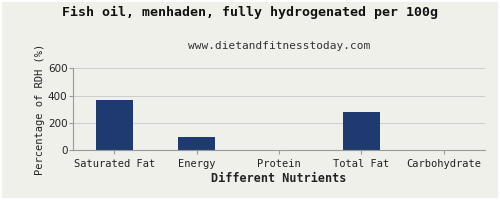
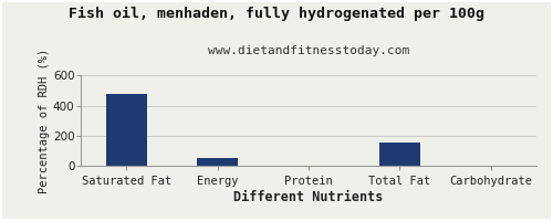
Saturated Fat: 370 -> 480
Energy: 100 -> 60
Total Fat: 280 -> 160
